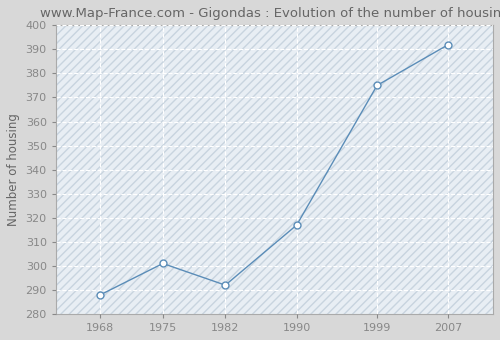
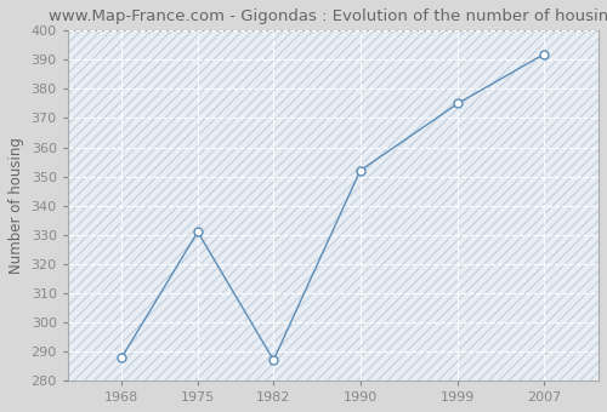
1975: 301 -> 331
1982: 292 -> 287
1990: 317 -> 352
